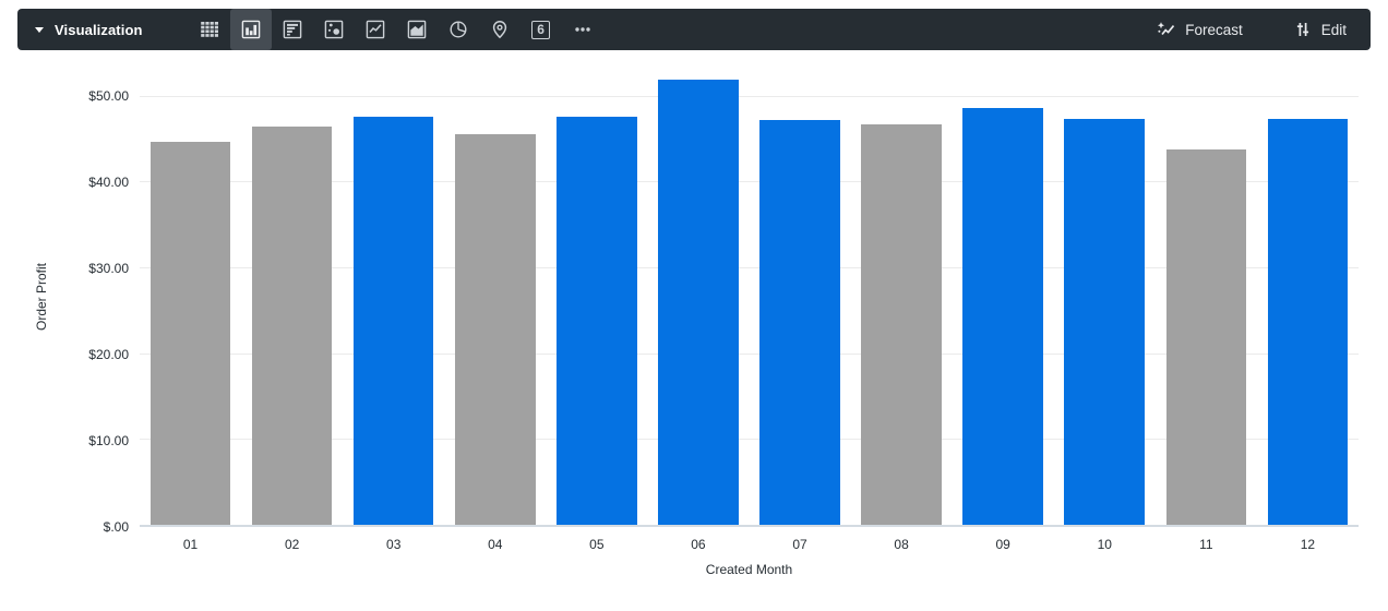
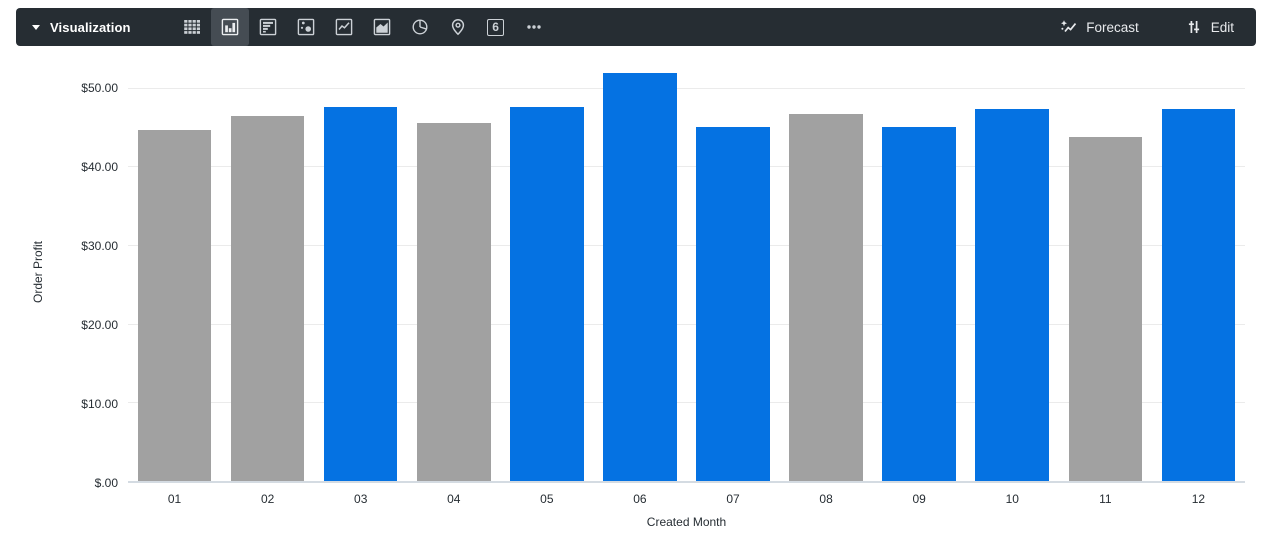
07: $47 -> $45
09: $49 -> $45
